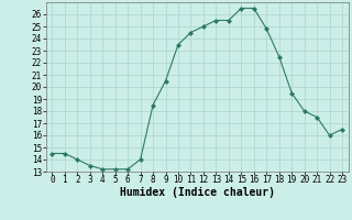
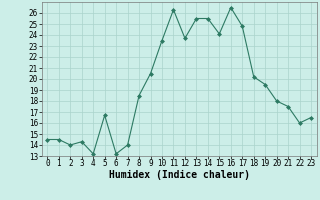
3: 13.5 -> 14.3
5: 13.2 -> 16.7
11: 24.5 -> 26.3
12: 25.0 -> 23.7
15: 26.5 -> 24.1
18: 22.5 -> 20.2
